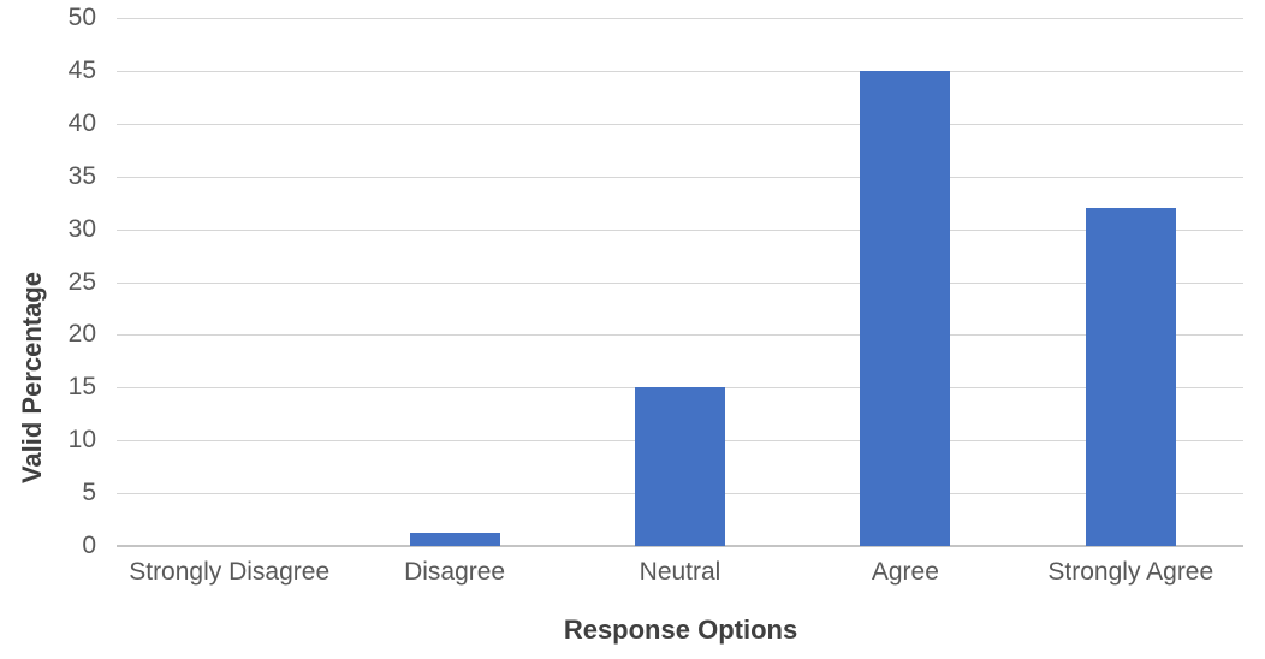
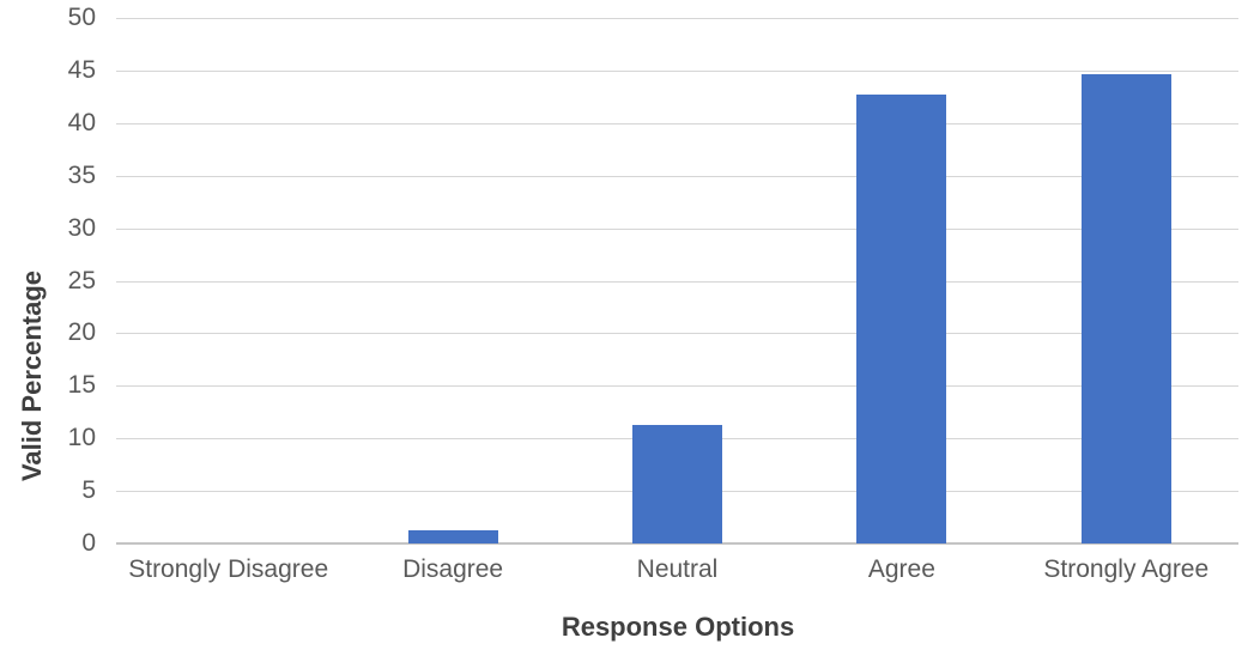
Neutral: 15 -> 11
Agree: 45 -> 43
Strongly Agree: 32 -> 45
